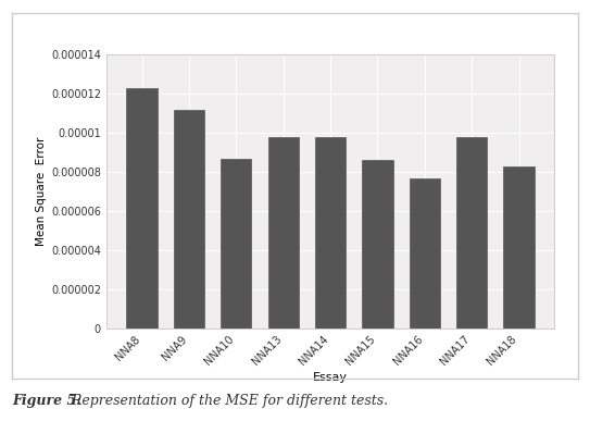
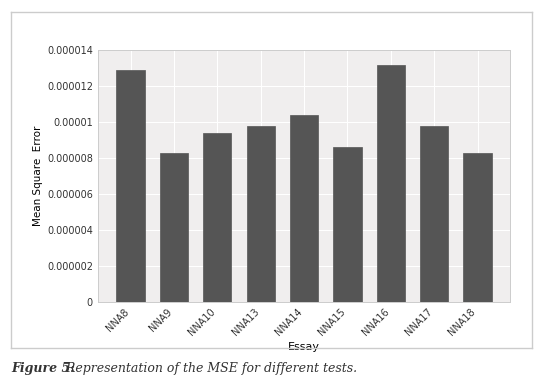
NNA8: 0.0000123 -> 0.0000129
NNA9: 0.0000112 -> 0.0000083
NNA10: 0.0000087 -> 0.0000094
NNA14: 0.0000098 -> 0.0000104
NNA16: 0.0000077 -> 0.0000132
